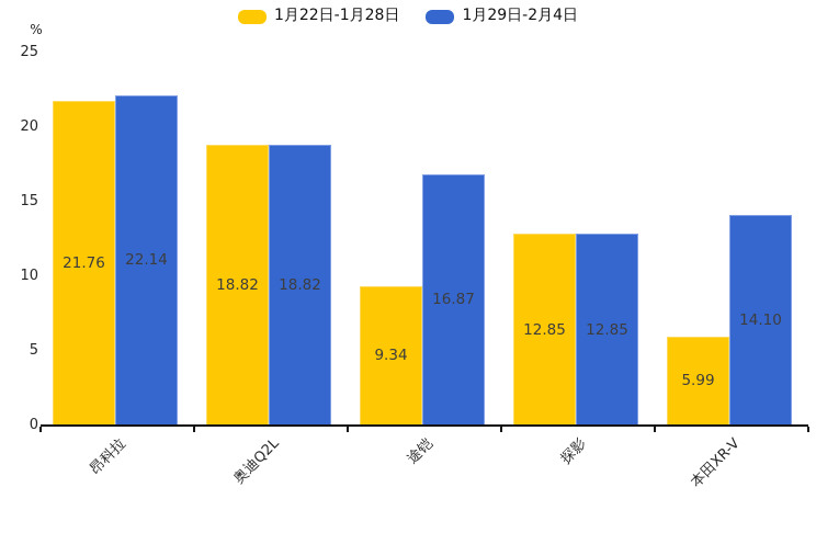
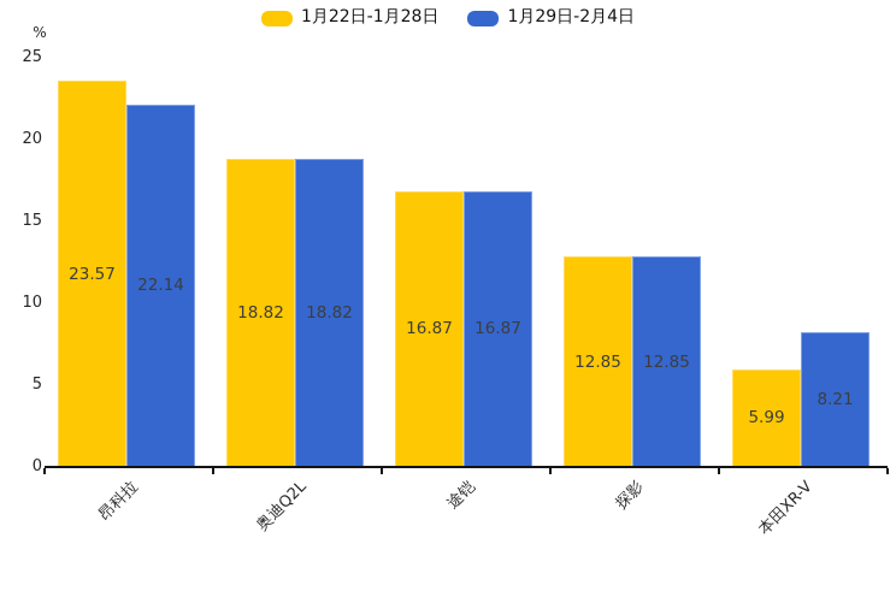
1月22日-1月28日/昂科拉: 21.76 -> 23.57
1月22日-1月28日/途铠: 9.34 -> 16.87
1月29日-2月4日/本田XR-V: 14.10 -> 8.21
